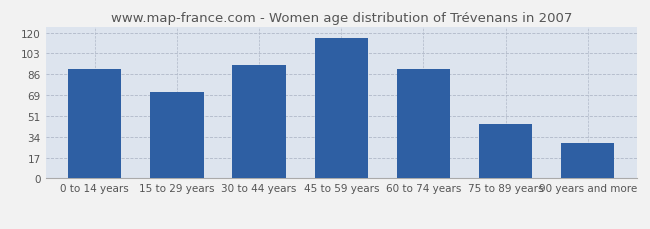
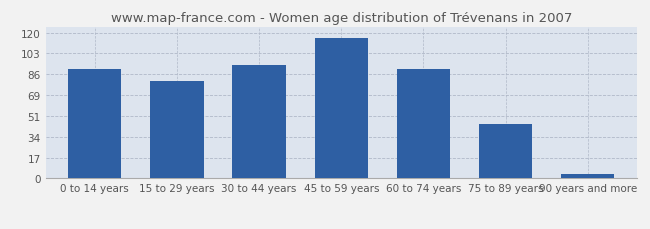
15 to 29 years: 71 -> 80
90 years and more: 29 -> 4
